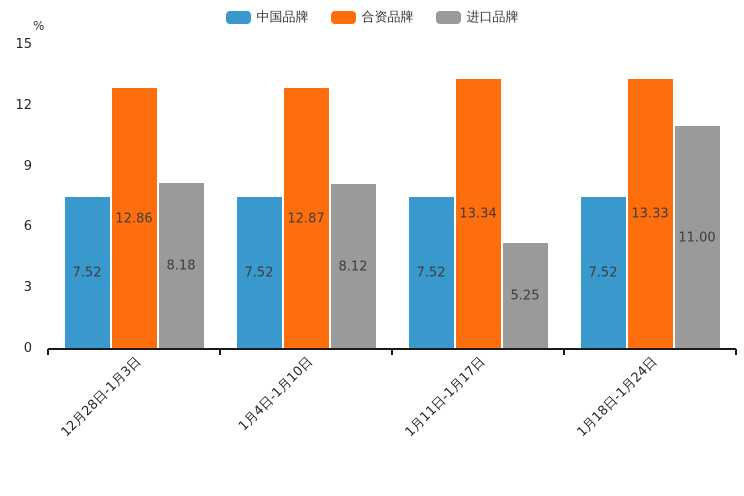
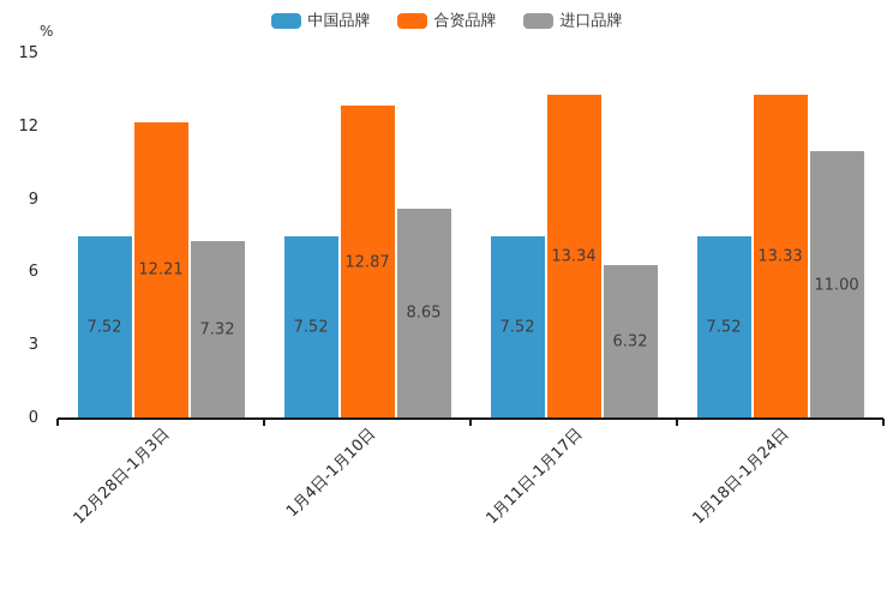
合资品牌/12月28日-1月3日: 12.86 -> 12.21
进口品牌/12月28日-1月3日: 8.18 -> 7.32
进口品牌/1月4日-1月10日: 8.12 -> 8.65
进口品牌/1月11日-1月17日: 5.25 -> 6.32
